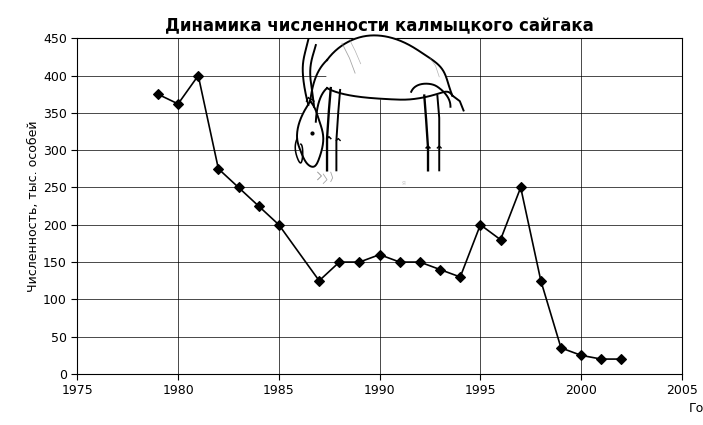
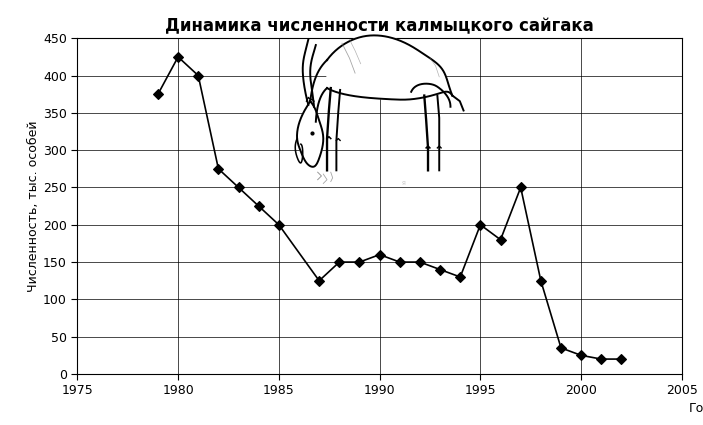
Динамика численности калмыцкого сайгака/1980: 362 -> 425
